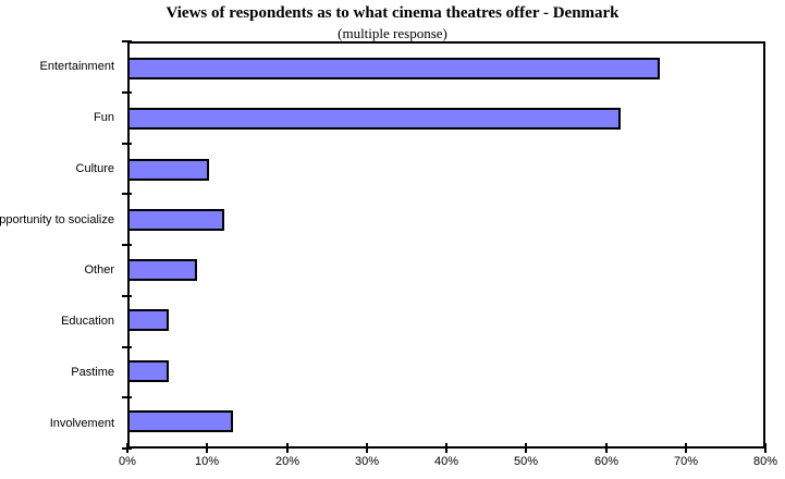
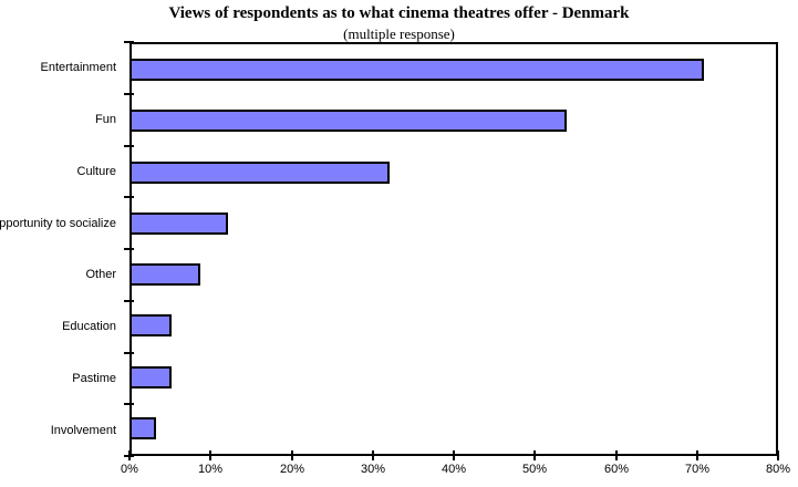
Entertainment: 67% -> 71%
Fun: 62% -> 54%
Culture: 10% -> 32%
Involvement: 13% -> 3%
